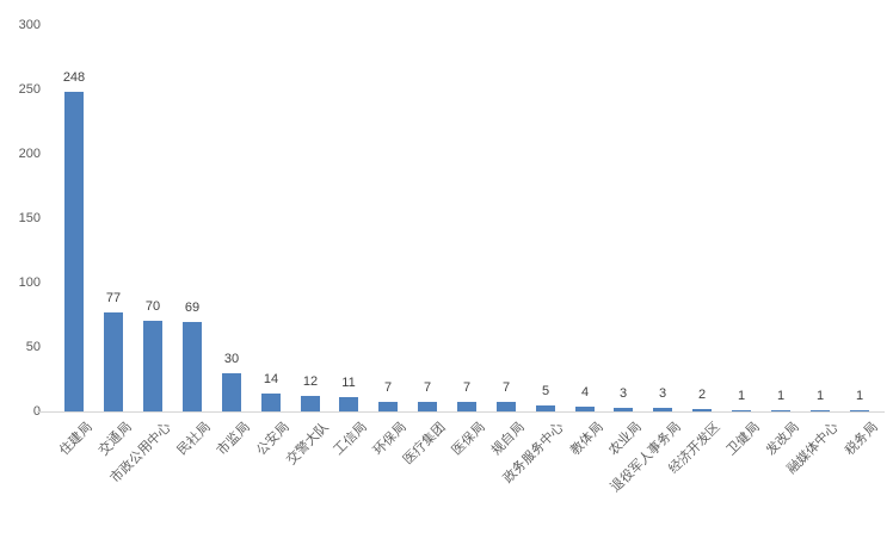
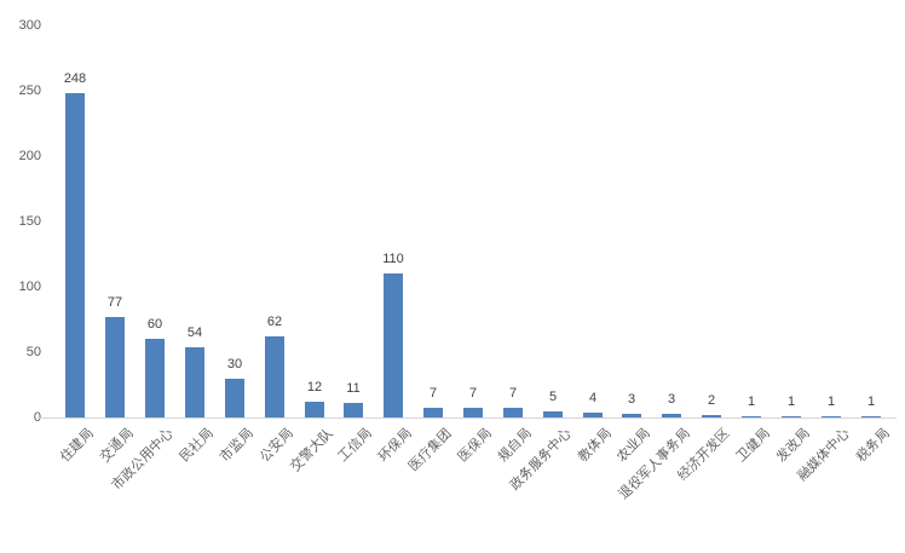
市政公用中心: 70 -> 60
民社局: 69 -> 54
公安局: 14 -> 62
环保局: 7 -> 110
